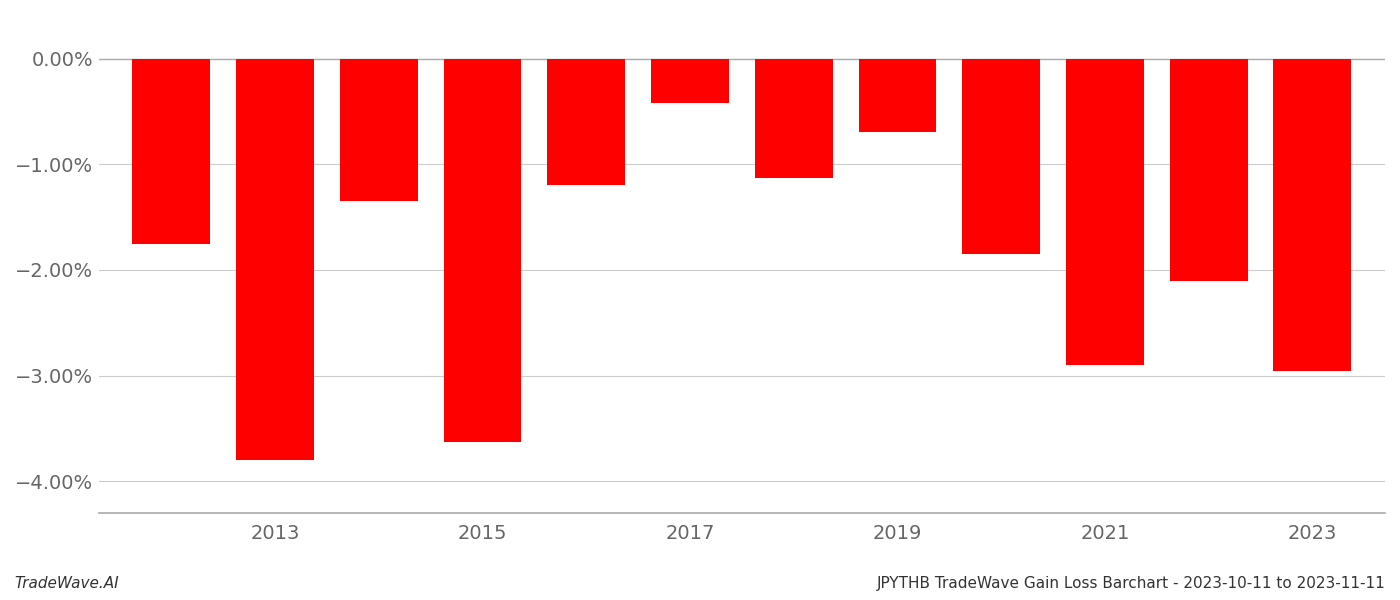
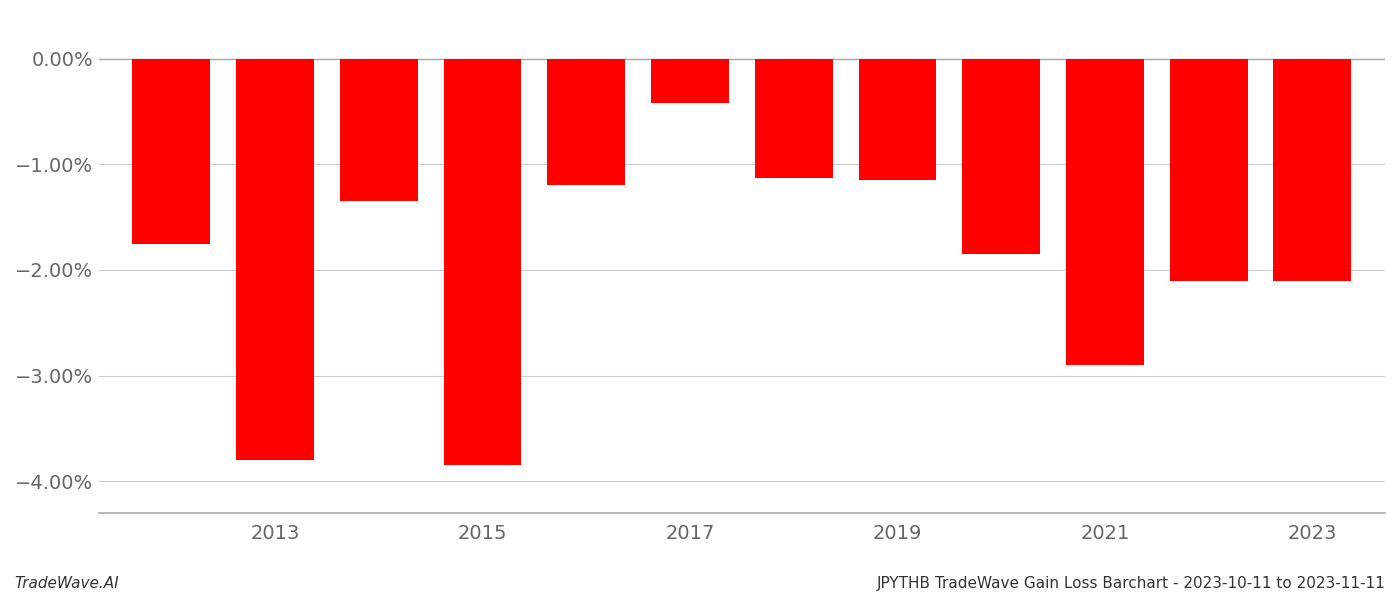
2015: -3.63% -> -3.85%
2019: -0.69% -> -1.15%
2023: -2.96% -> -2.10%
